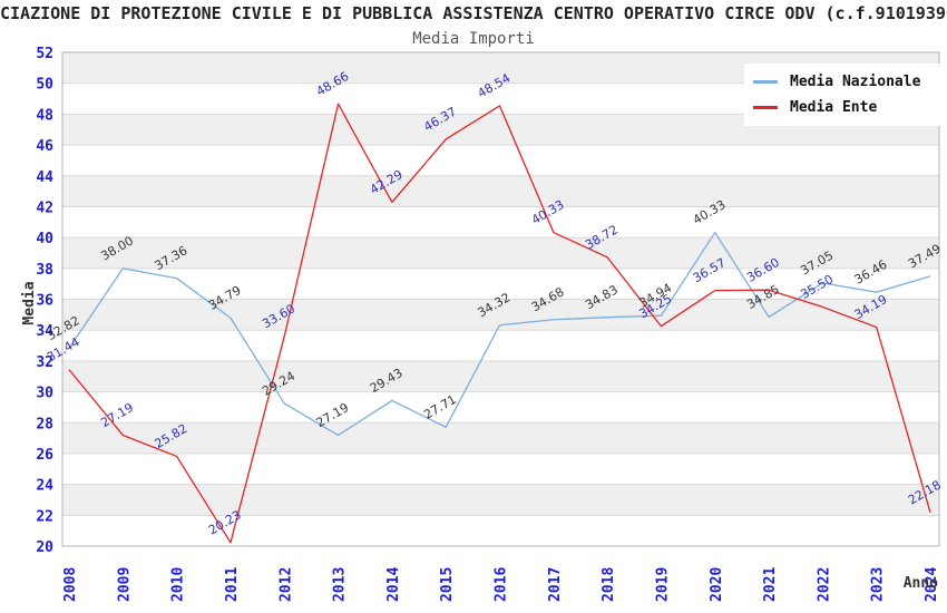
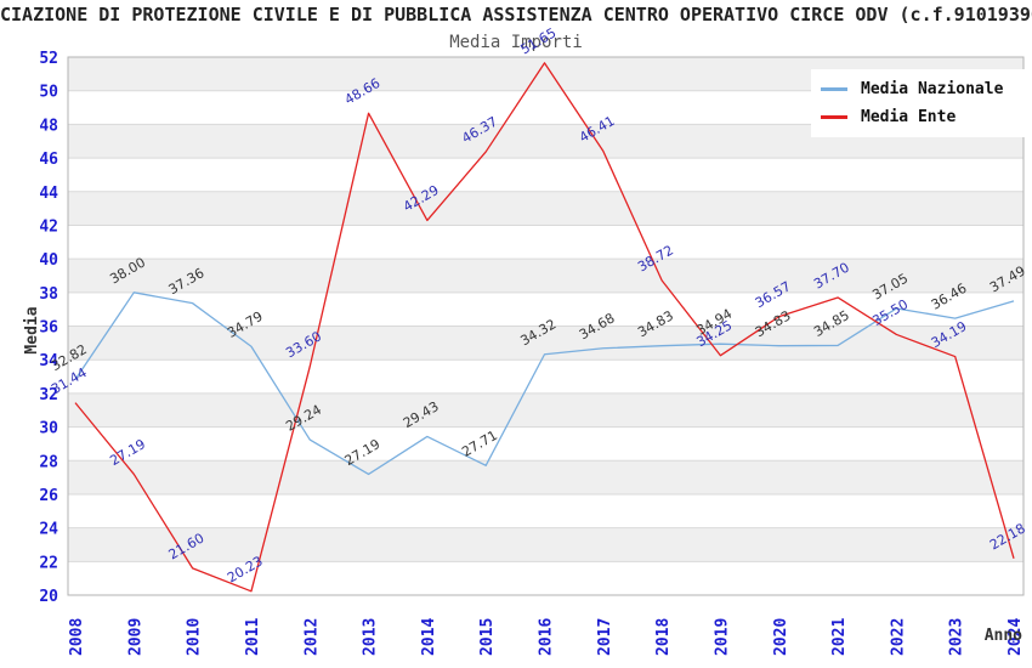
Media Ente/2010: 25.82 -> 21.60
Media Ente/2016: 48.54 -> 51.65
Media Ente/2017: 40.33 -> 46.41
Media Nazionale/2020: 40.33 -> 34.83
Media Ente/2021: 36.60 -> 37.70
